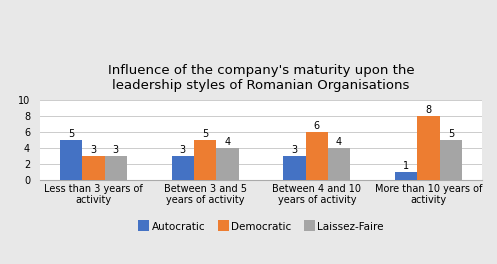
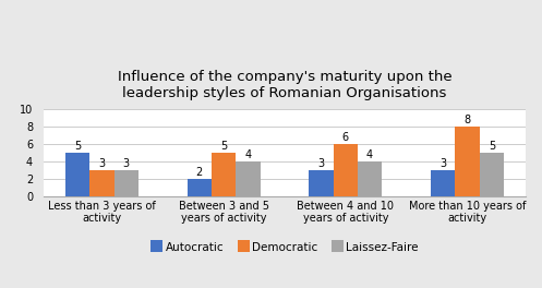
Autocratic/Between 3 and 5 years of activity: 3 -> 2
Autocratic/More than 10 years of activity: 1 -> 3
